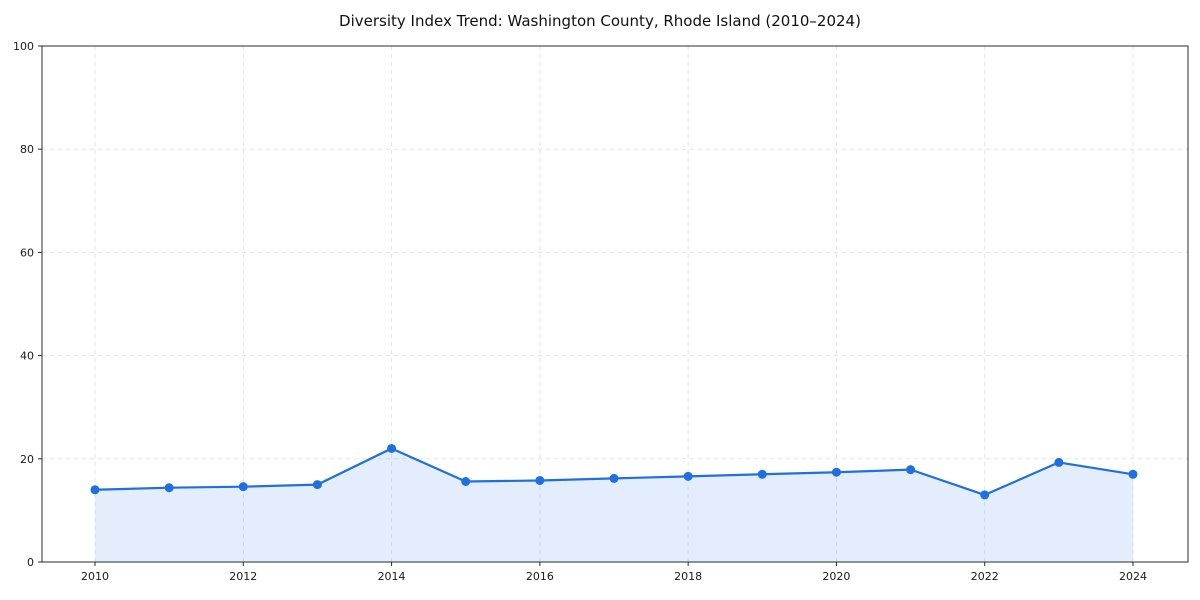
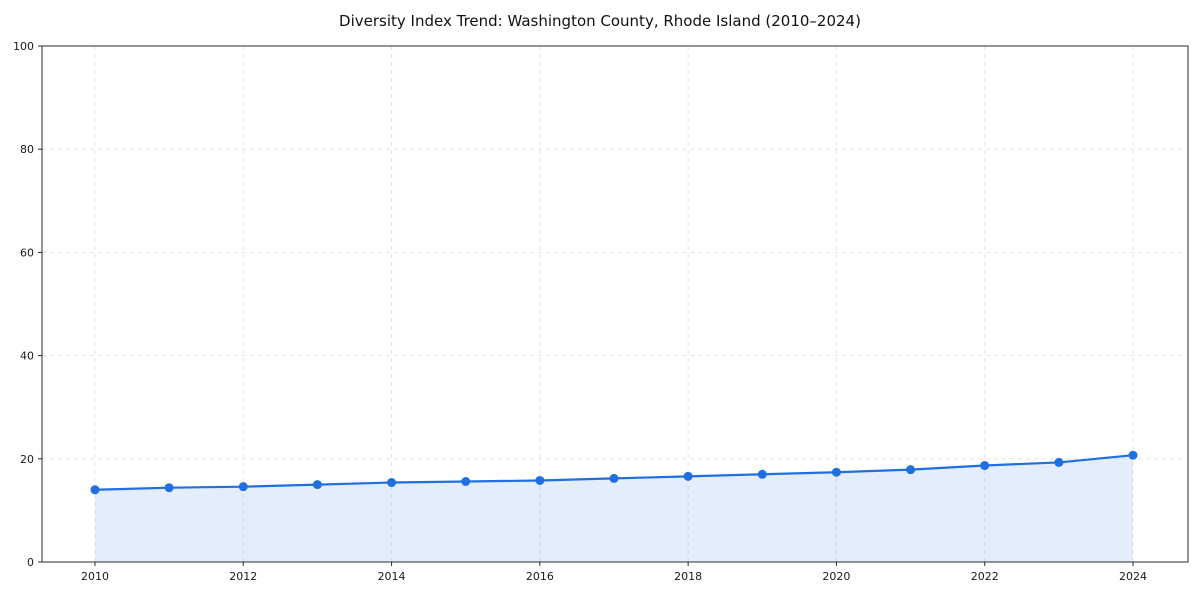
2014: 22 -> 15
2022: 13 -> 19
2024: 17 -> 21
